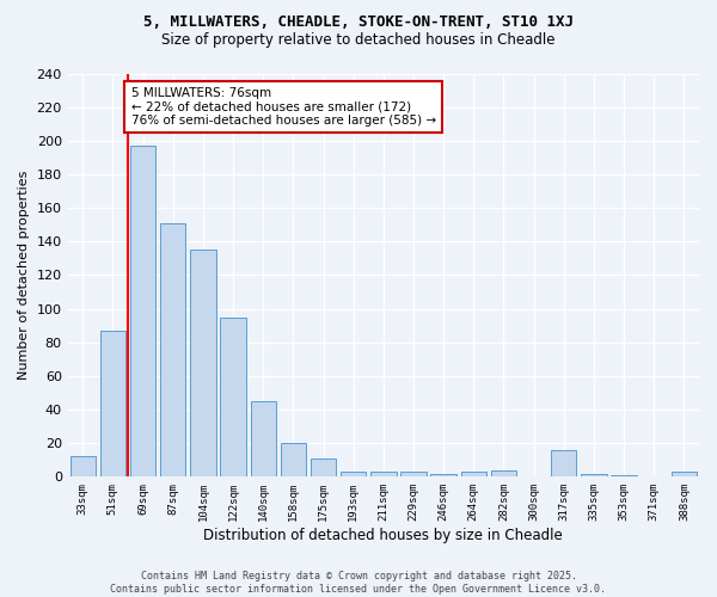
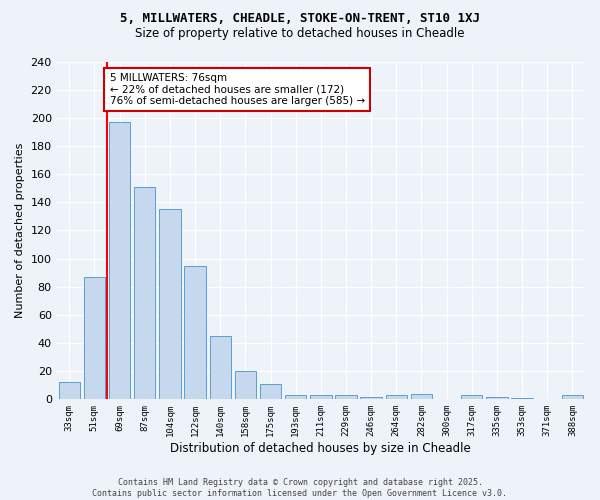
317sqm: 16 -> 3
